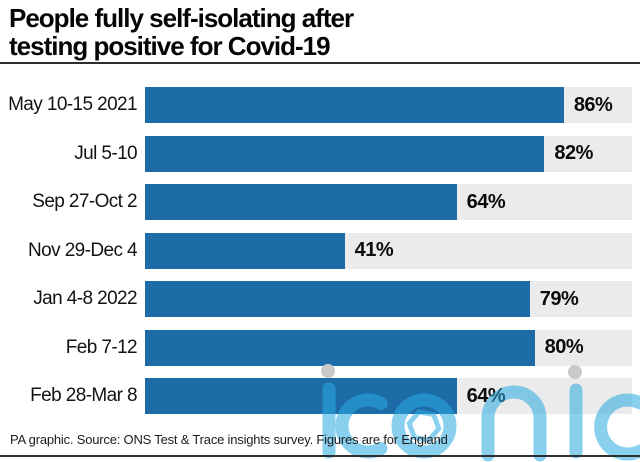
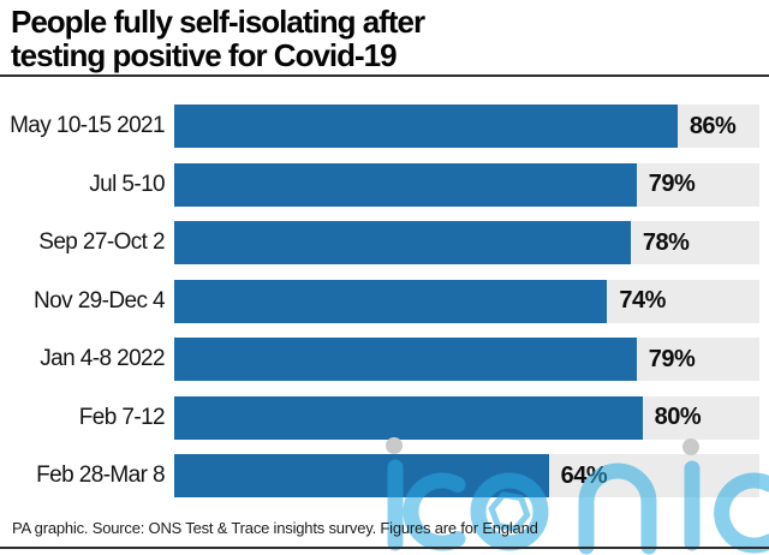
Jul 5-10: 82% -> 79%
Sep 27-Oct 2: 64% -> 78%
Nov 29-Dec 4: 41% -> 74%
